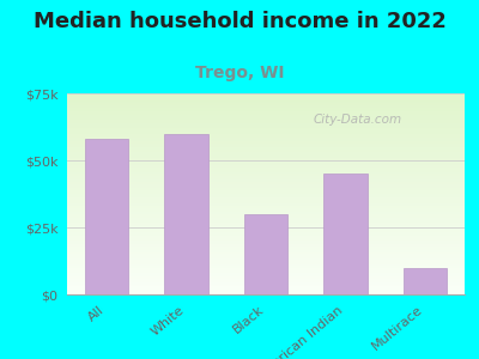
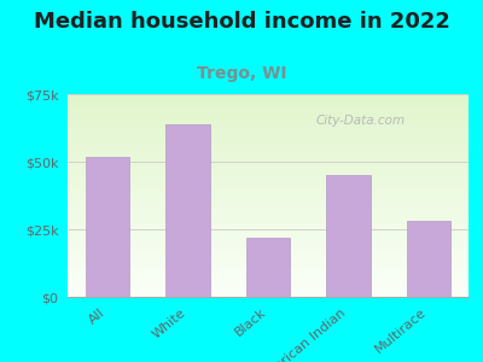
All: $58k -> $52k
White: $60k -> $64k
Black: $30k -> $22k
Multirace: $10k -> $28k
